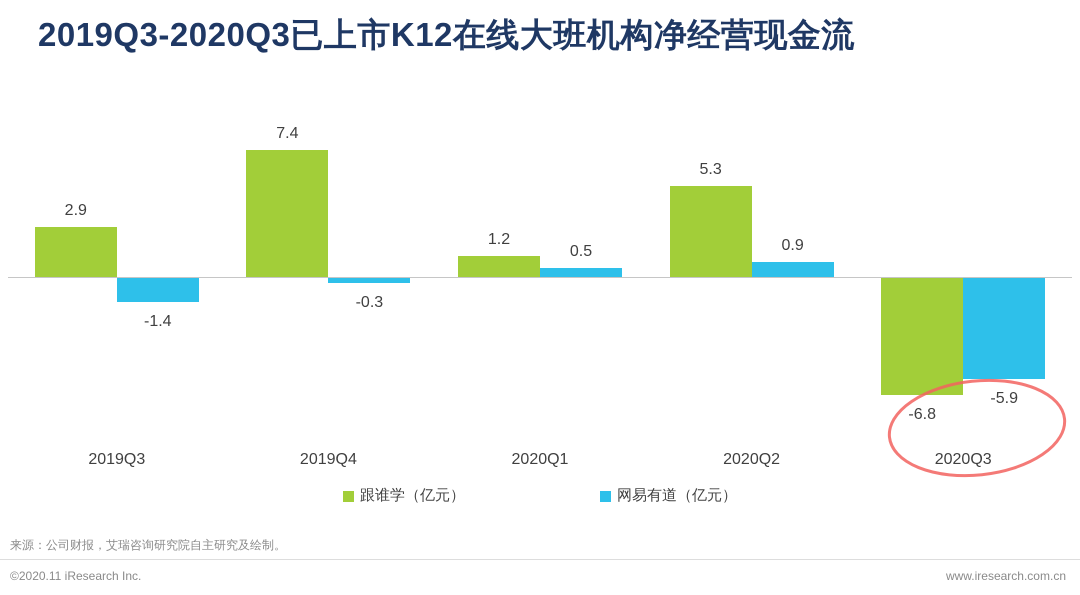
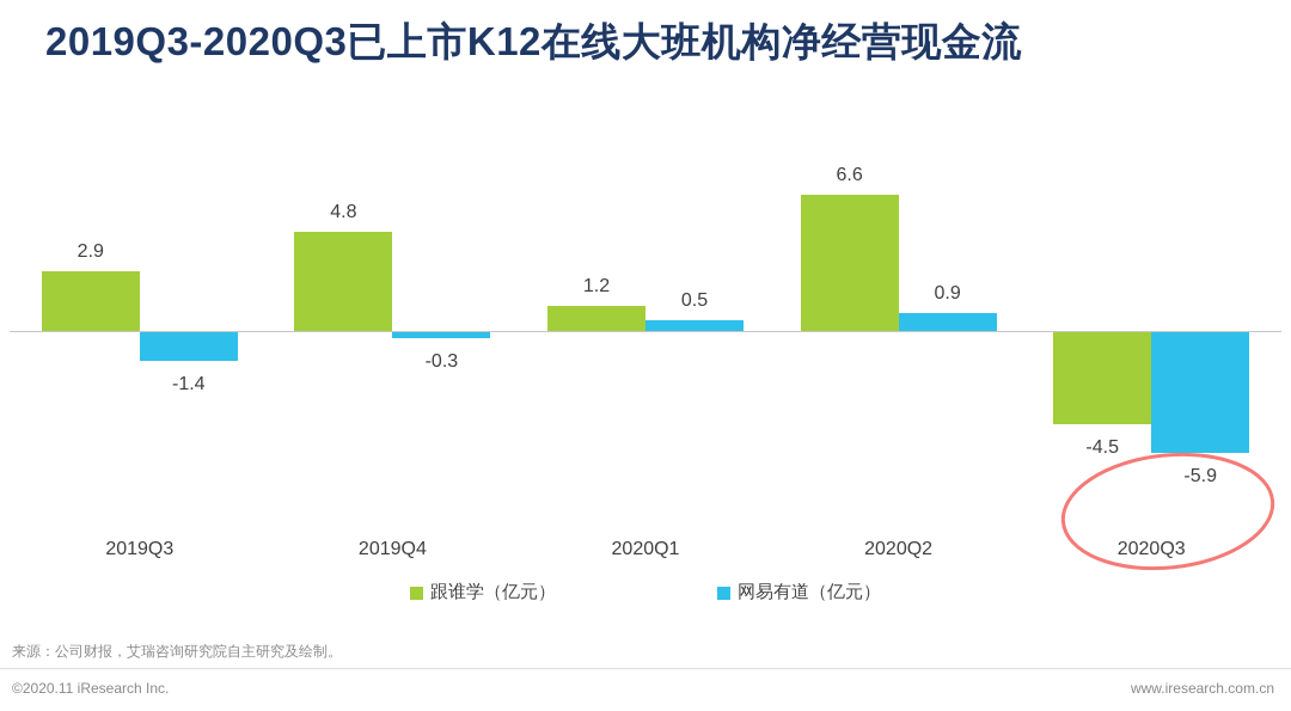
跟谁学（亿元）/2019Q4: 7.4 -> 4.8
跟谁学（亿元）/2020Q2: 5.3 -> 6.6
跟谁学（亿元）/2020Q3: -6.8 -> -4.5
